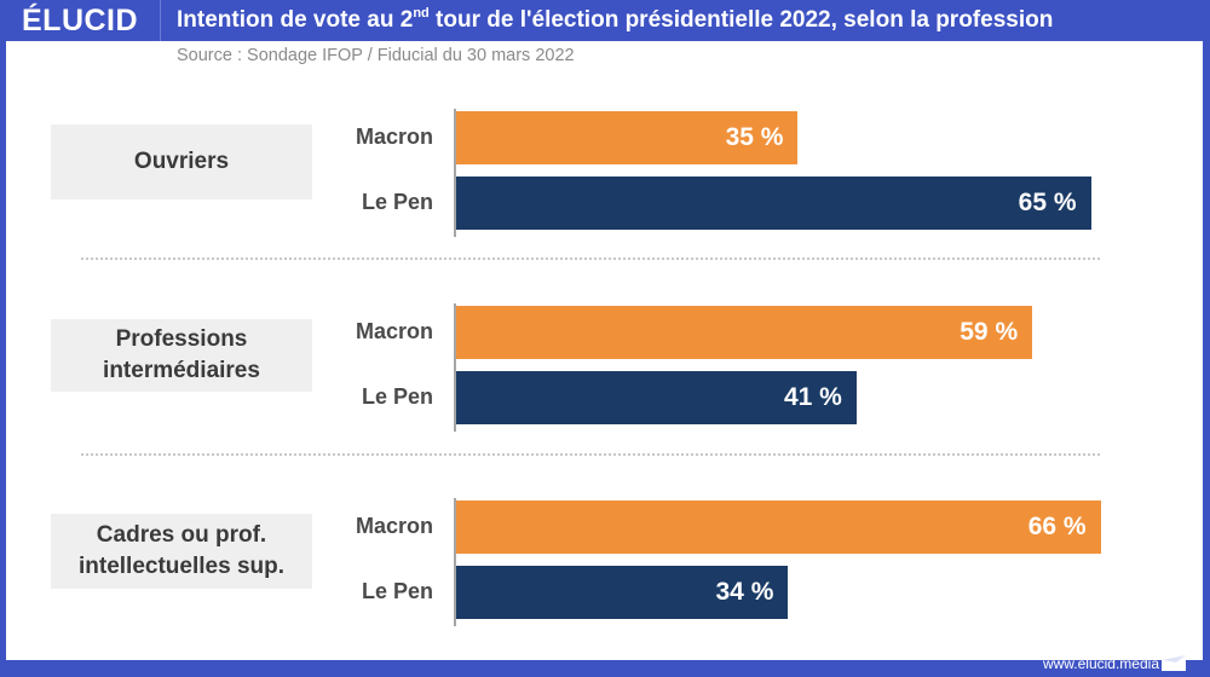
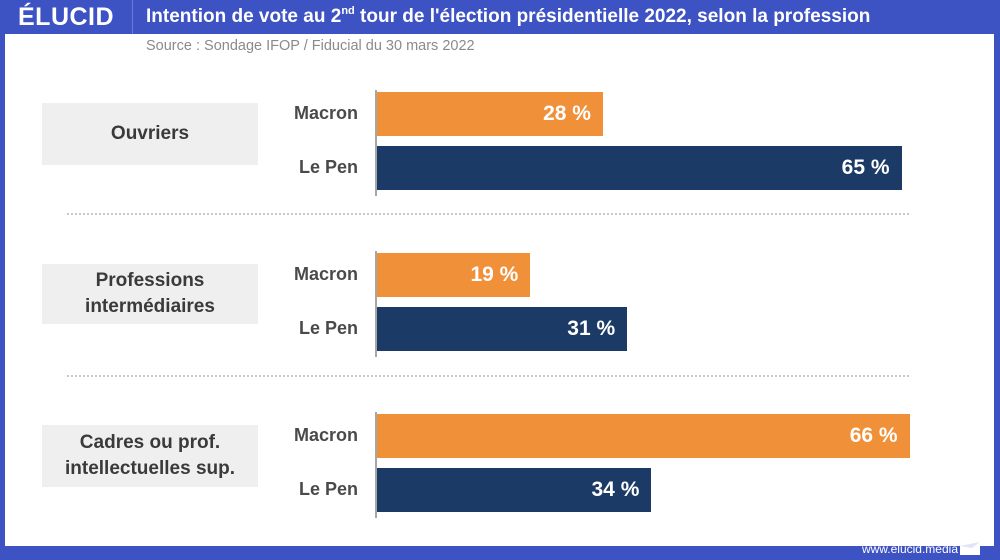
Macron/Ouvriers: 35 -> 28
Macron/Professions intermédiaires: 59 -> 19
Le Pen/Professions intermédiaires: 41 -> 31
